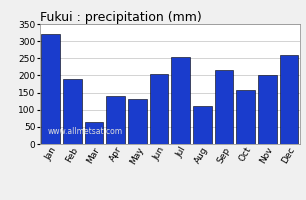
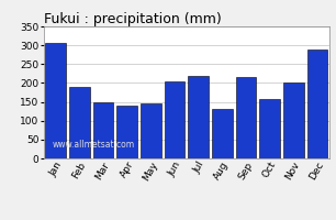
Jan: 320 -> 305
Mar: 65 -> 148
May: 130 -> 145
Jul: 255 -> 218
Aug: 110 -> 132
Dec: 260 -> 290
